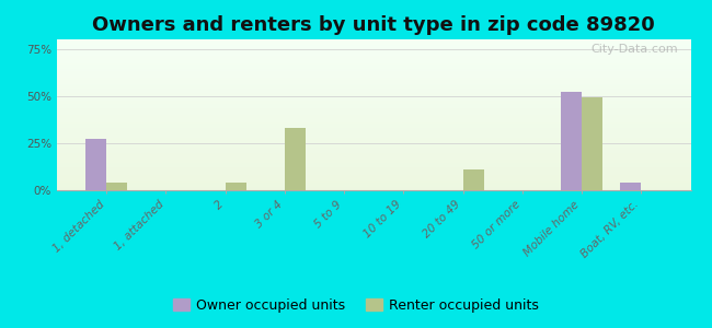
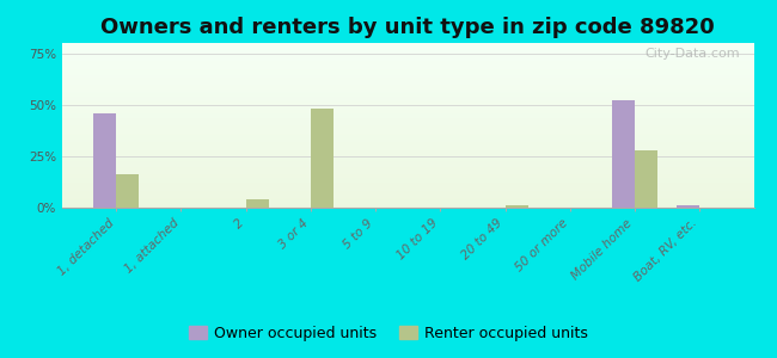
Owner occupied units/1, detached: 27% -> 46%
Renter occupied units/1, detached: 4% -> 16%
Renter occupied units/3 or 4: 33% -> 48%
Renter occupied units/20 to 49: 11% -> 1%
Renter occupied units/Mobile home: 49% -> 28%
Owner occupied units/Boat, RV, etc.: 4% -> 1%
